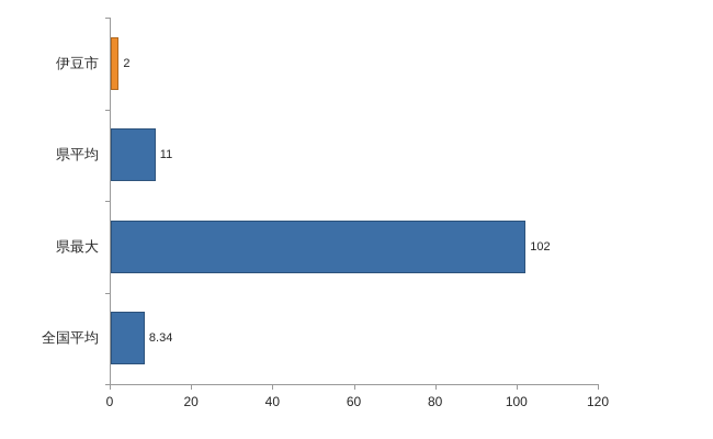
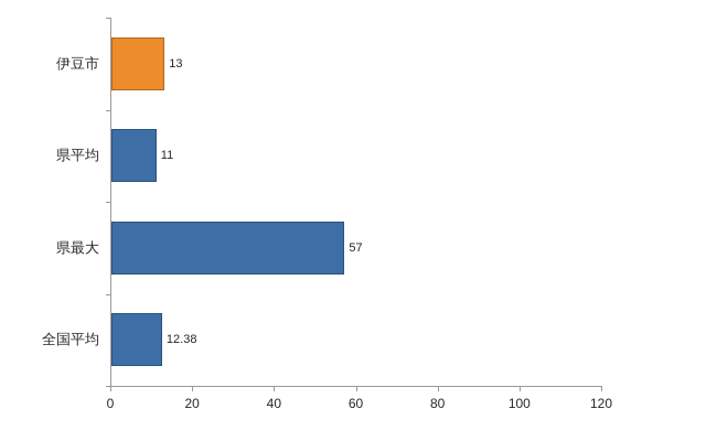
伊豆市: 2 -> 13
県最大: 102 -> 57
全国平均: 8.34 -> 12.38
